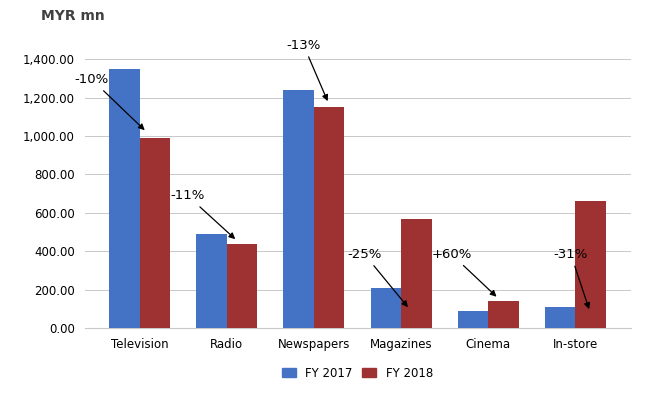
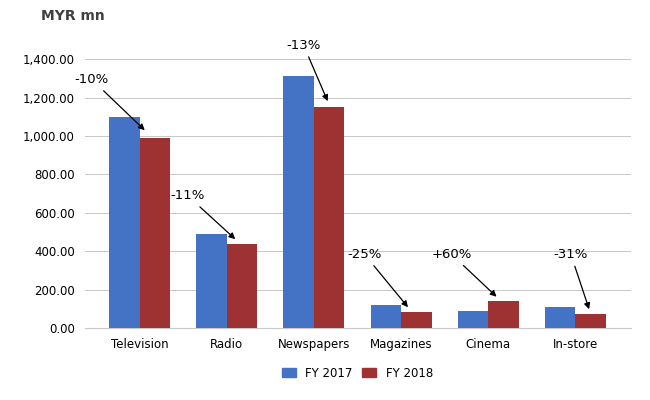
FY 2017/Television: 1,350 -> 1,100
FY 2017/Newspapers: 1,240 -> 1,310
FY 2017/Magazines: 210 -> 120
FY 2018/Magazines: 570 -> 80
FY 2018/In-store: 660 -> 70
